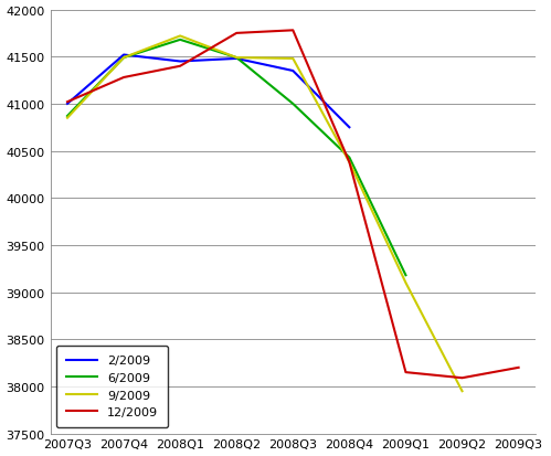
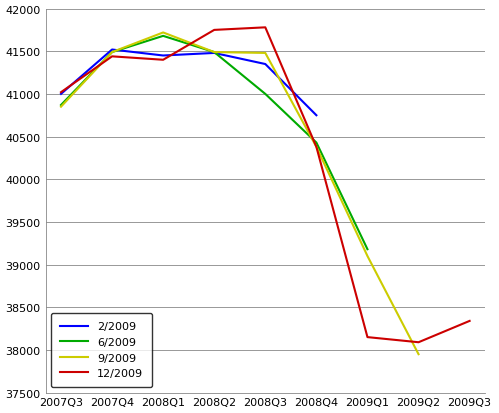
12/2009/2007Q4: 41280 -> 41440
12/2009/2009Q3: 38200 -> 38340
